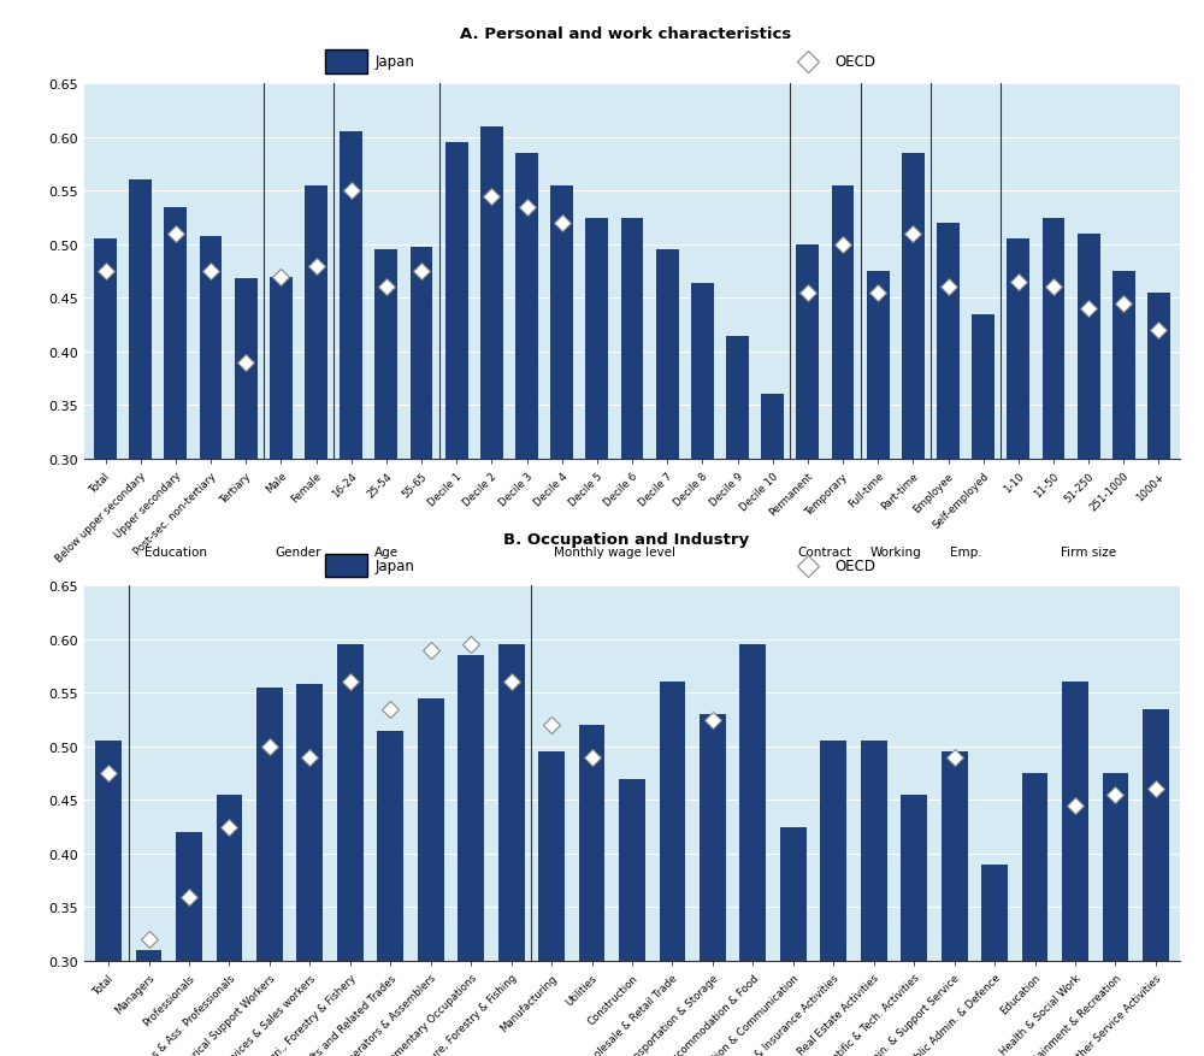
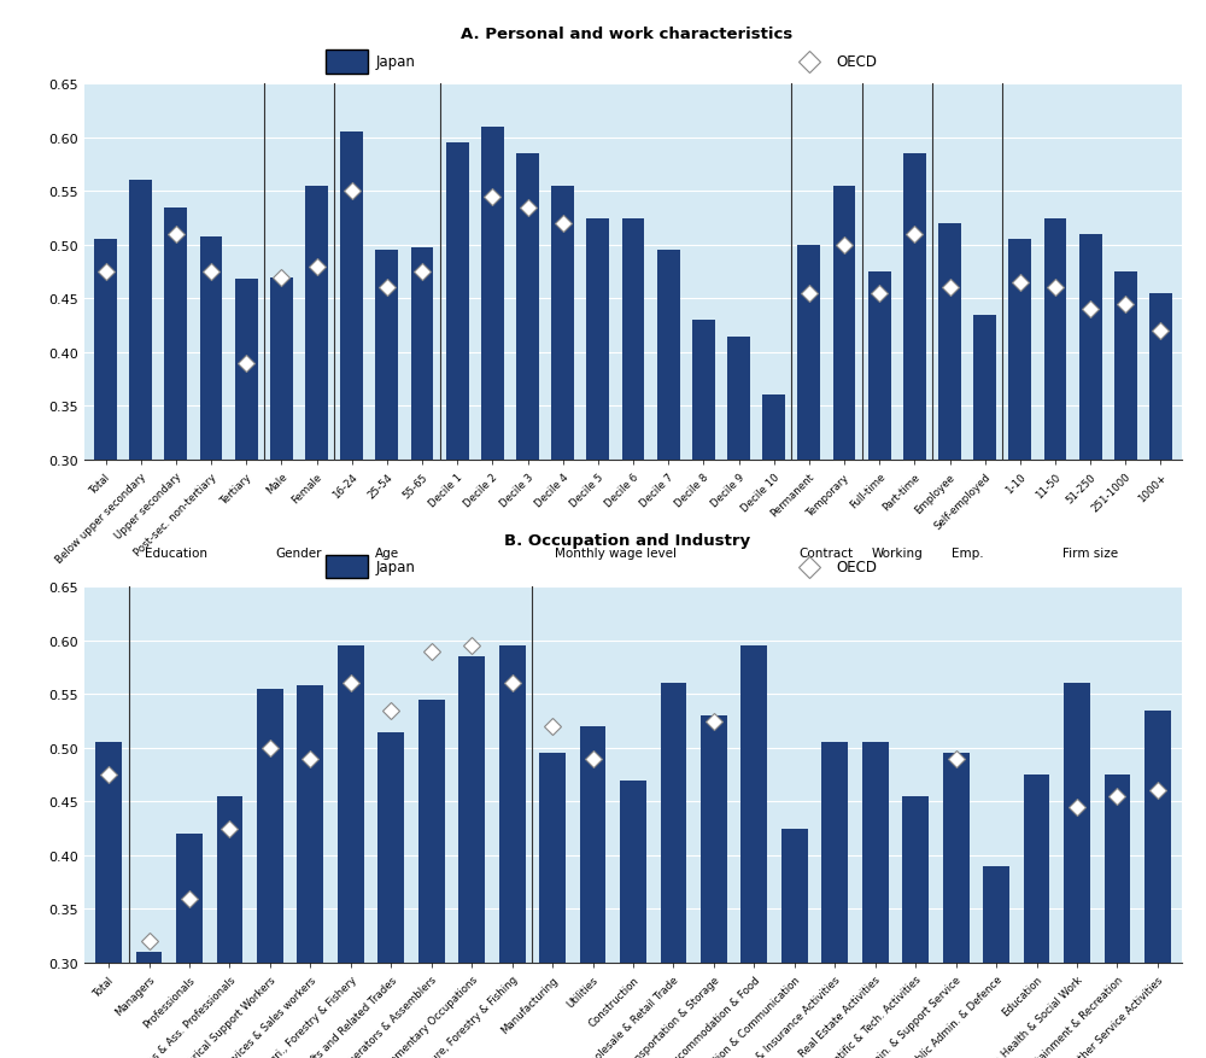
Decile 8: 0.464 -> 0.430
